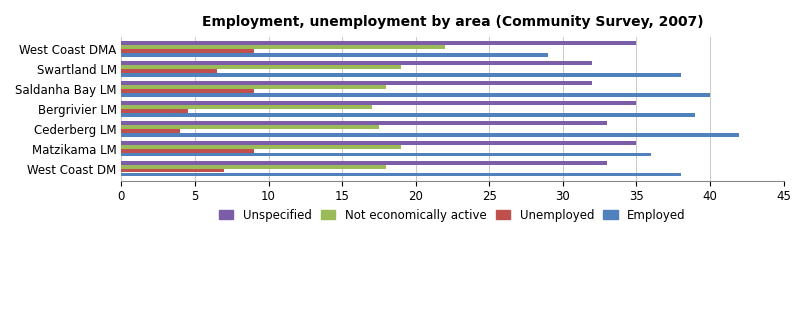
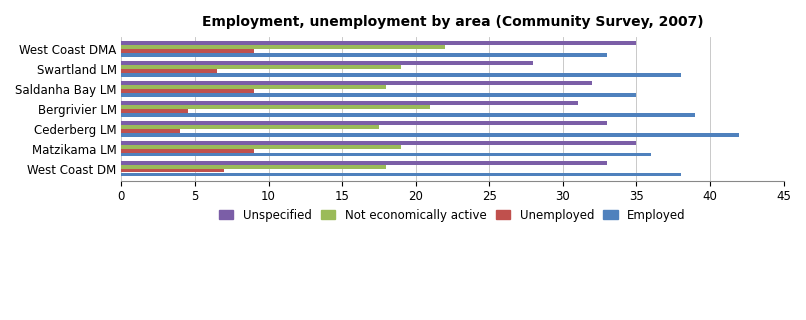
Employed/West Coast DMA: 29 -> 33
Unspecified/Swartland LM: 32 -> 28
Employed/Saldanha Bay LM: 40 -> 35
Unspecified/Bergrivier LM: 35 -> 31
Not economically active/Bergrivier LM: 17.0 -> 21.0
